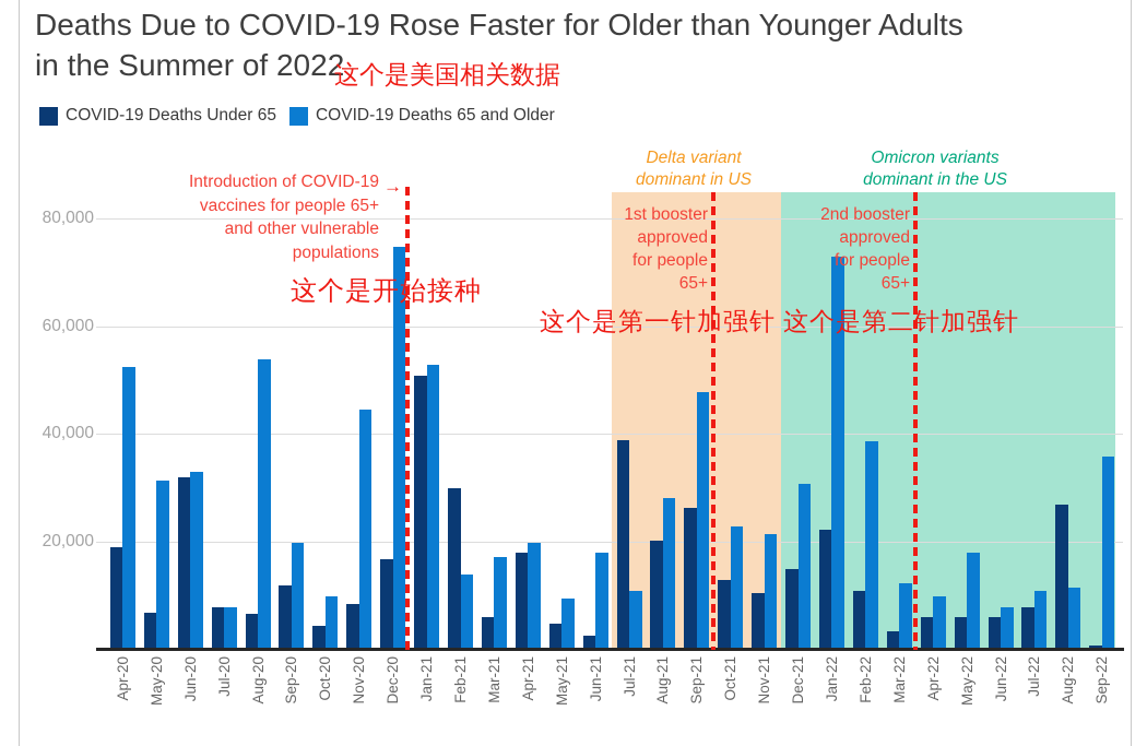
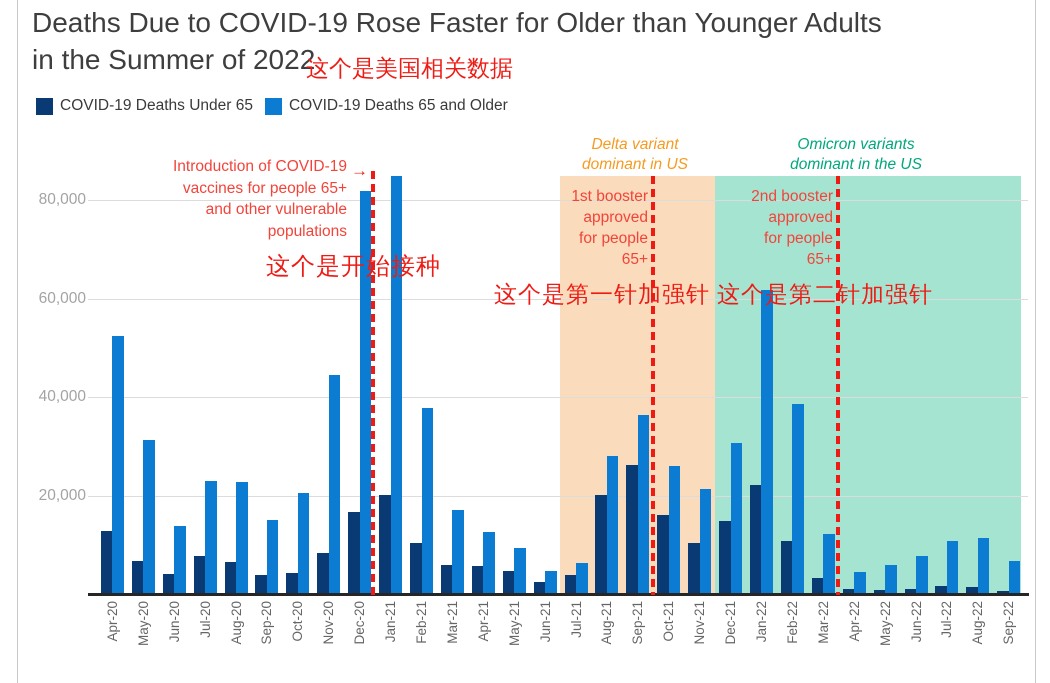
COVID-19 Deaths Under 65/Apr-20: 19000 -> 13000
COVID-19 Deaths Under 65/Jun-20: 32000 -> 4000
COVID-19 Deaths 65 and Older/Jun-20: 33000 -> 14000
COVID-19 Deaths 65 and Older/Jul-20: 8000 -> 23000
COVID-19 Deaths 65 and Older/Aug-20: 54000 -> 23000
COVID-19 Deaths Under 65/Sep-20: 12000 -> 4000
COVID-19 Deaths 65 and Older/Sep-20: 20000 -> 15000
COVID-19 Deaths 65 and Older/Oct-20: 10000 -> 21000
COVID-19 Deaths 65 and Older/Dec-20: 75000 -> 82000
COVID-19 Deaths Under 65/Jan-21: 51000 -> 20000
COVID-19 Deaths 65 and Older/Jan-21: 53000 -> 85000
COVID-19 Deaths Under 65/Feb-21: 30000 -> 10000
COVID-19 Deaths 65 and Older/Feb-21: 14000 -> 38000
COVID-19 Deaths Under 65/Apr-21: 18000 -> 6000
COVID-19 Deaths 65 and Older/Apr-21: 20000 -> 13000
COVID-19 Deaths 65 and Older/Jun-21: 18000 -> 5000
COVID-19 Deaths Under 65/Jul-21: 39000 -> 4000
COVID-19 Deaths 65 and Older/Jul-21: 11000 -> 6000
COVID-19 Deaths 65 and Older/Sep-21: 48000 -> 37000
COVID-19 Deaths Under 65/Oct-21: 13000 -> 16000
COVID-19 Deaths 65 and Older/Oct-21: 23000 -> 26000
COVID-19 Deaths 65 and Older/Jan-22: 73000 -> 62000
COVID-19 Deaths Under 65/Apr-22: 6000 -> 1000
COVID-19 Deaths 65 and Older/Apr-22: 10000 -> 5000
COVID-19 Deaths Under 65/May-22: 6000 -> 1000
COVID-19 Deaths 65 and Older/May-22: 18000 -> 6000
COVID-19 Deaths Under 65/Jun-22: 6000 -> 1000
COVID-19 Deaths Under 65/Jul-22: 8000 -> 2000
COVID-19 Deaths Under 65/Aug-22: 27000 -> 2000
COVID-19 Deaths 65 and Older/Sep-22: 36000 -> 7000
